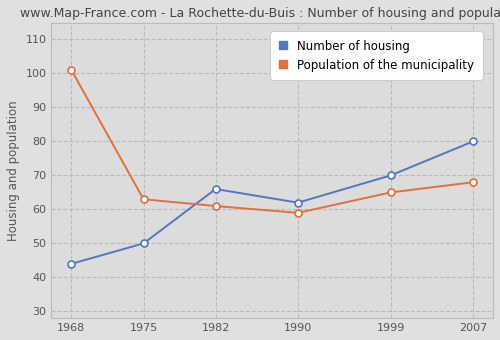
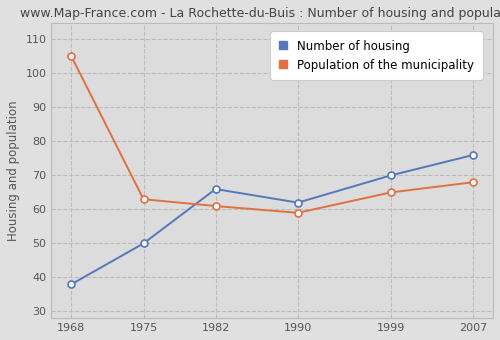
Number of housing/1968: 44 -> 38
Population of the municipality/1968: 101 -> 105
Number of housing/2007: 80 -> 76
